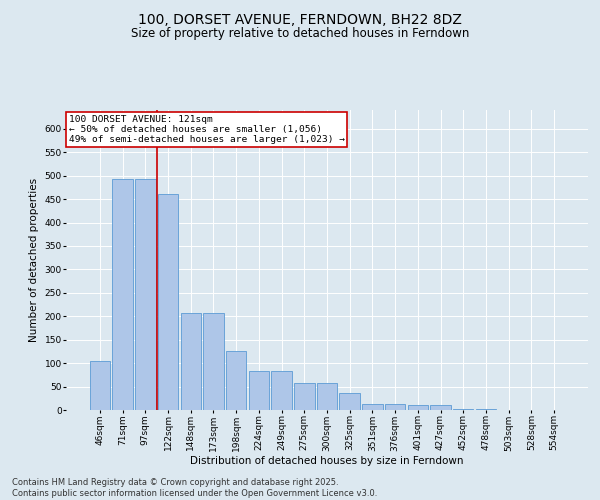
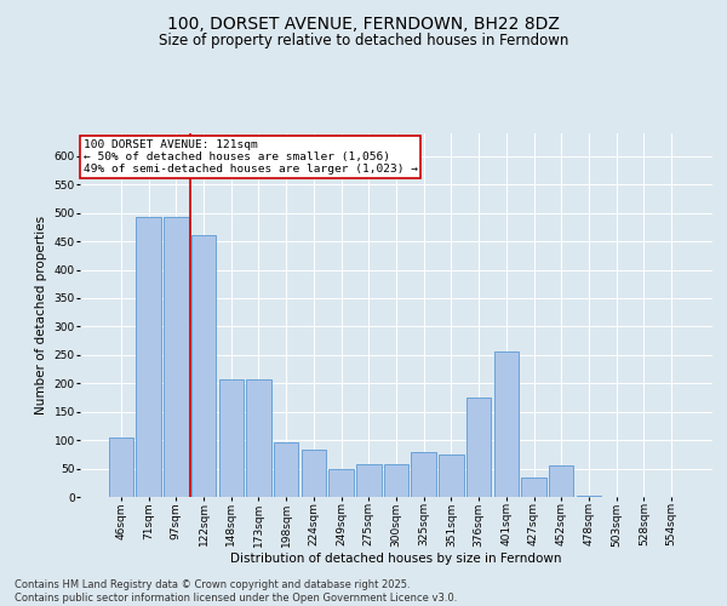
198sqm: 125 -> 95
249sqm: 83 -> 50
325sqm: 37 -> 80
351sqm: 13 -> 75
376sqm: 13 -> 175
401sqm: 10 -> 255
427sqm: 10 -> 35
452sqm: 2 -> 55
